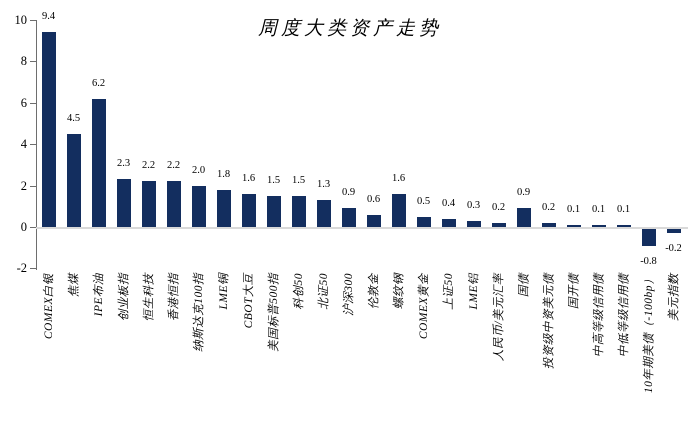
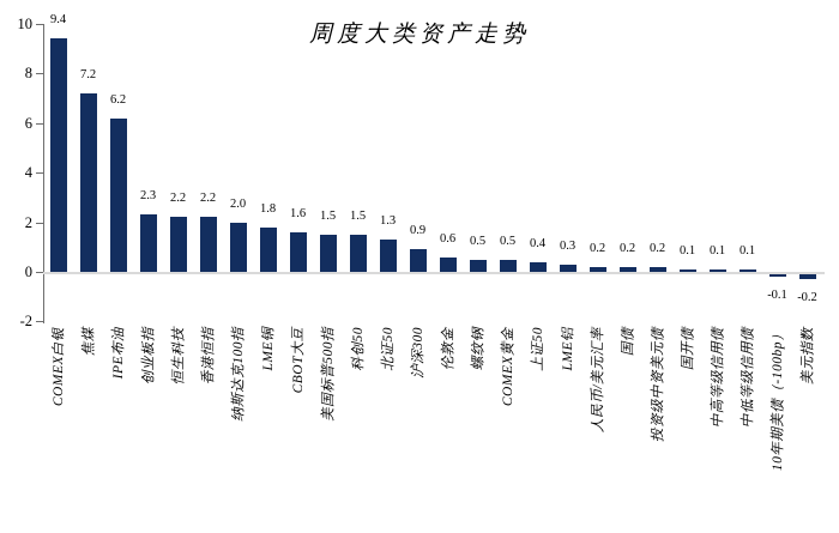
焦煤: 4.5 -> 7.2
螺纹钢: 1.6 -> 0.5
国债: 0.9 -> 0.2
10年期美债（-100bp）: -0.8 -> -0.1
